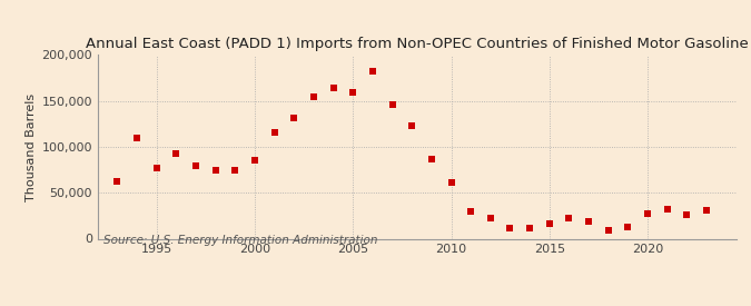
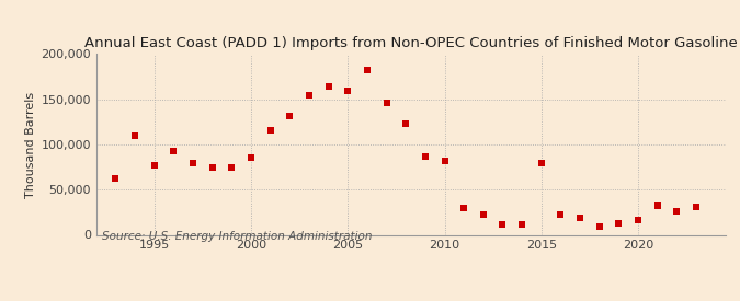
2010: 61,000 -> 82,000
2015: 16,000 -> 80,000
2020: 27,000 -> 16,000
